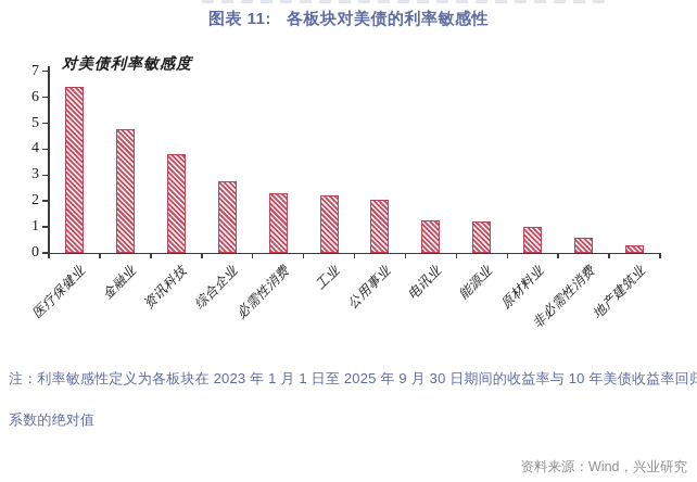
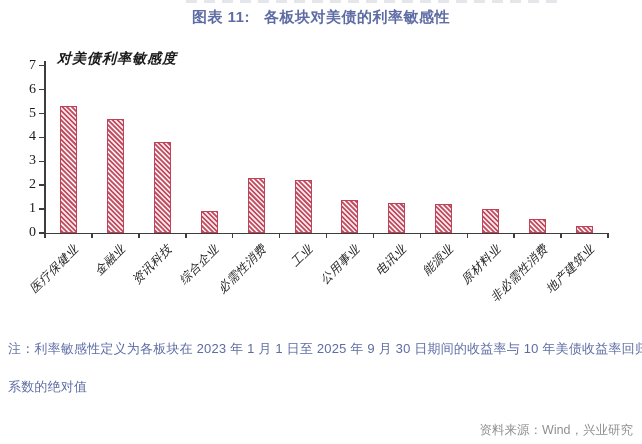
医疗保健业: 6.4 -> 5.3
综合企业: 2.8 -> 0.9
公用事业: 2.0 -> 1.4
